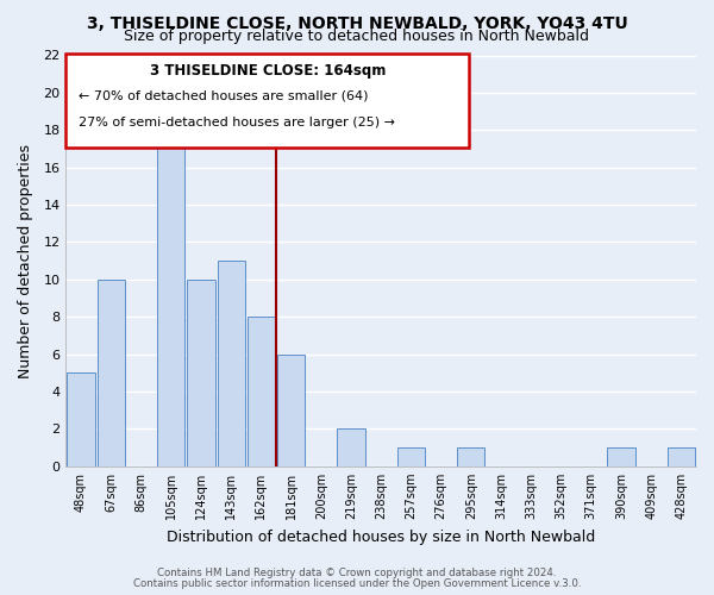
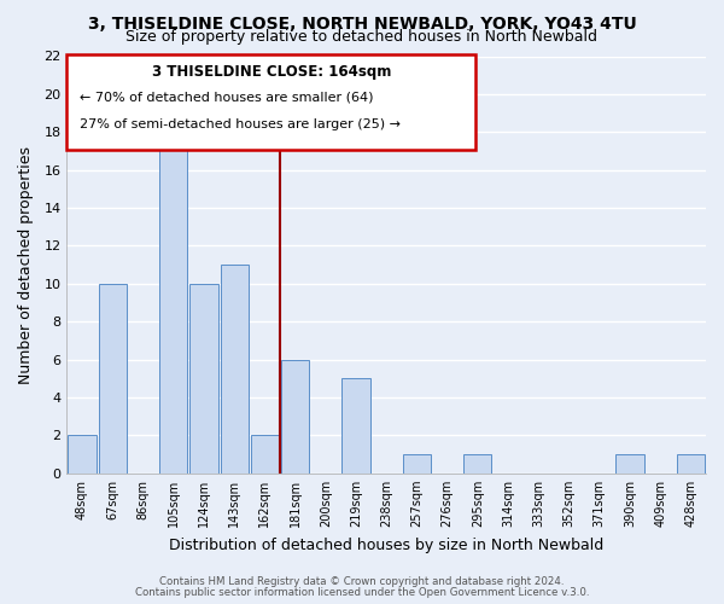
48sqm: 5 -> 2
162sqm: 8 -> 2
219sqm: 2 -> 5
